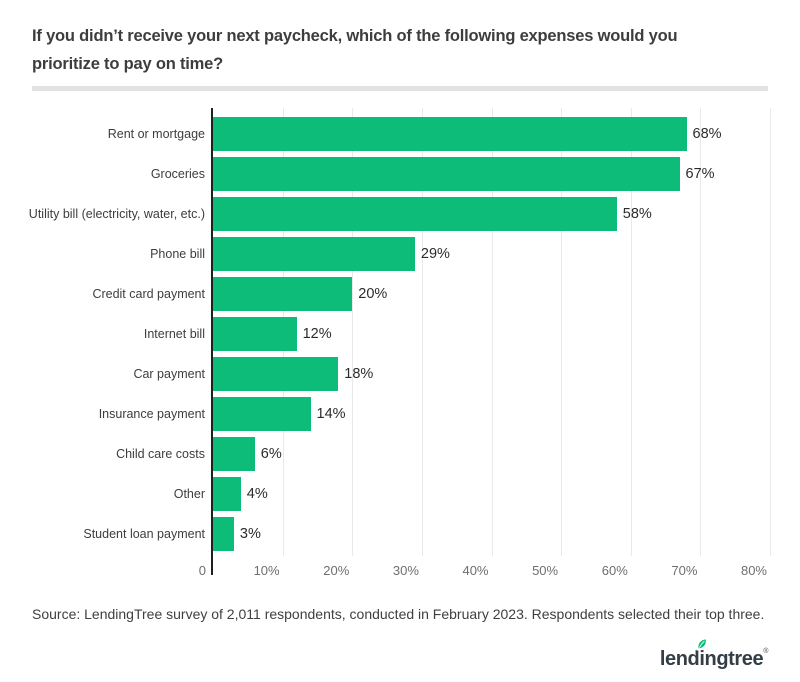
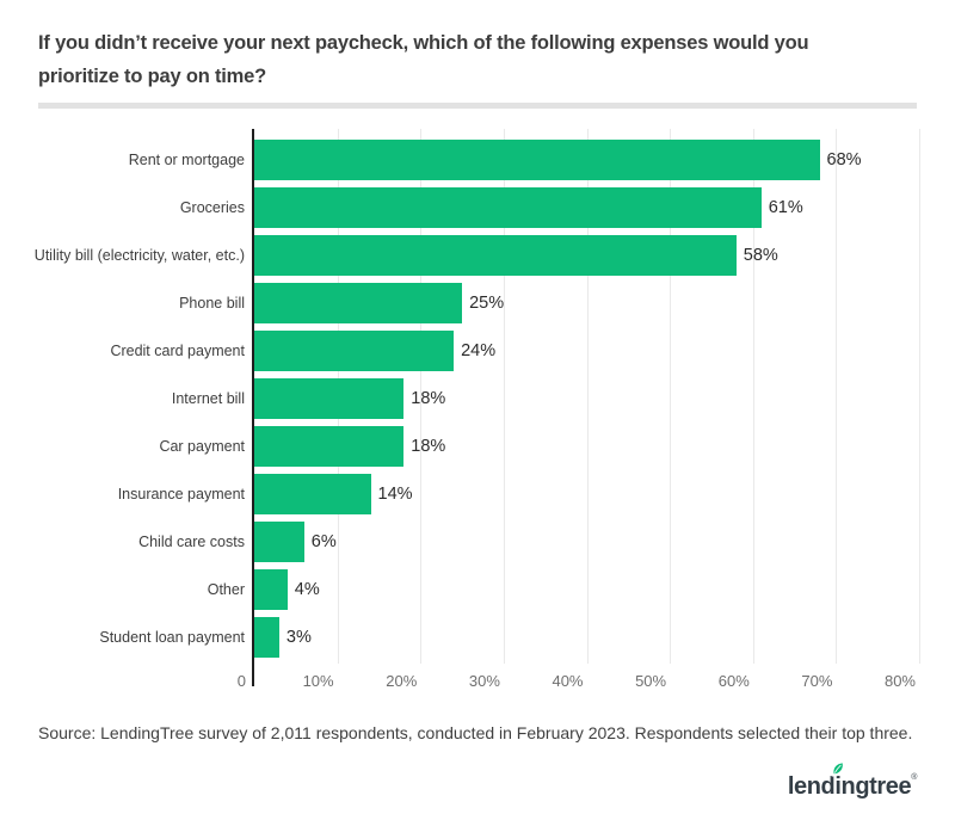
Groceries: 67% -> 61%
Phone bill: 29% -> 25%
Credit card payment: 20% -> 24%
Internet bill: 12% -> 18%
